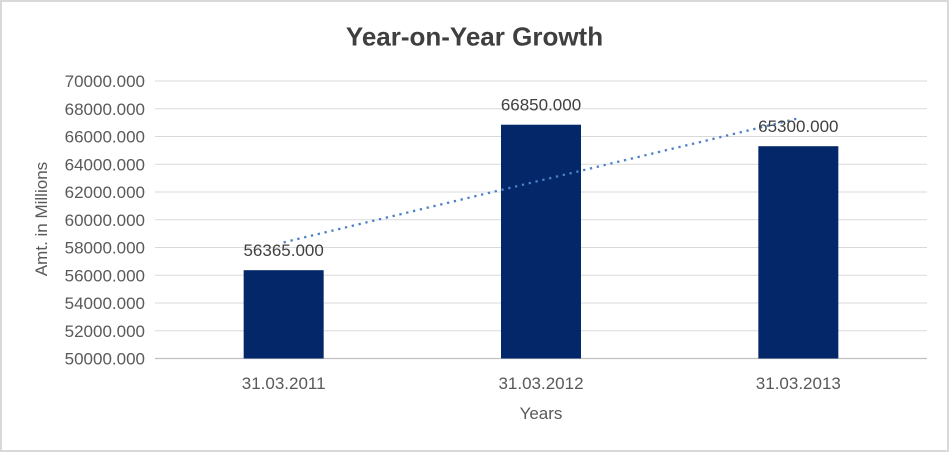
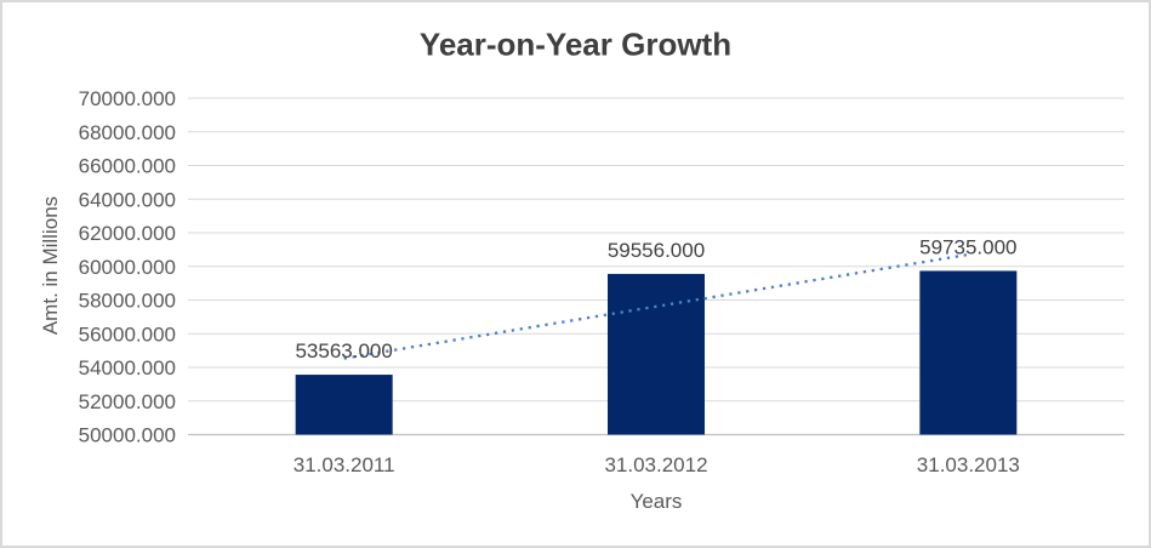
31.03.2011: 56365.000 -> 53563.000
31.03.2012: 66850.000 -> 59556.000
31.03.2013: 65300.000 -> 59735.000
